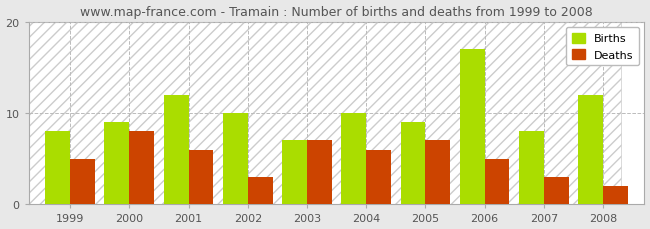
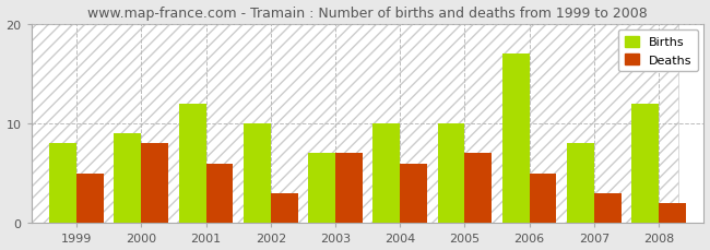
Births/2005: 9 -> 10
